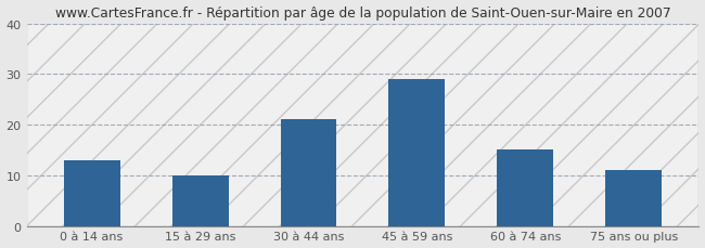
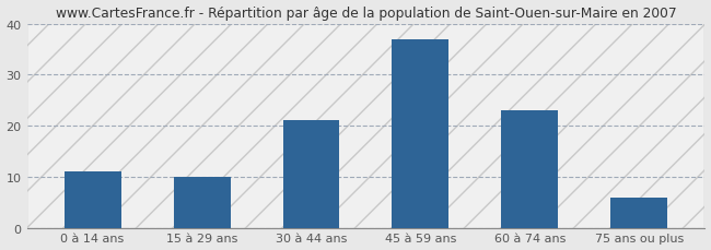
0 à 14 ans: 13 -> 11
45 à 59 ans: 29 -> 37
60 à 74 ans: 15 -> 23
75 ans ou plus: 11 -> 6
